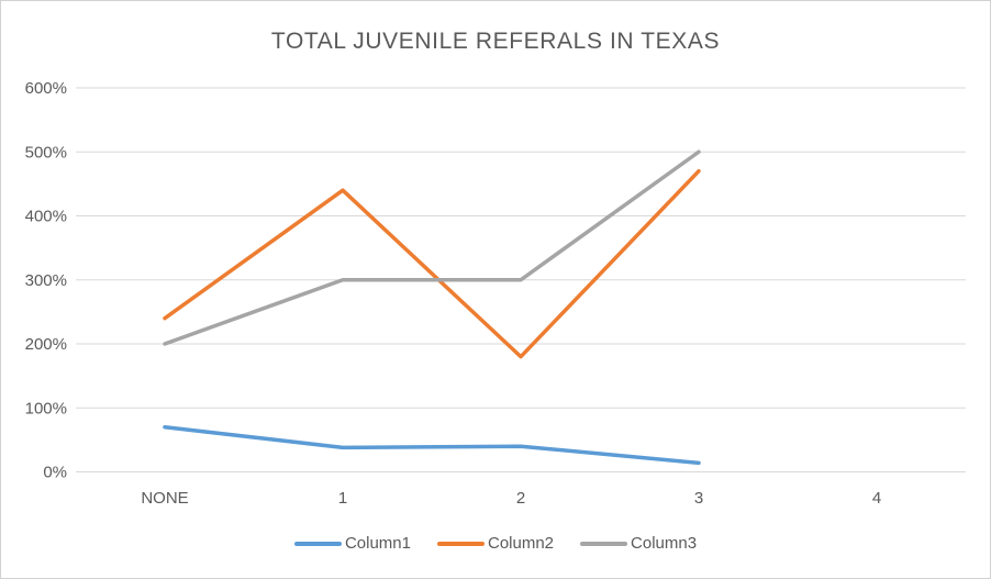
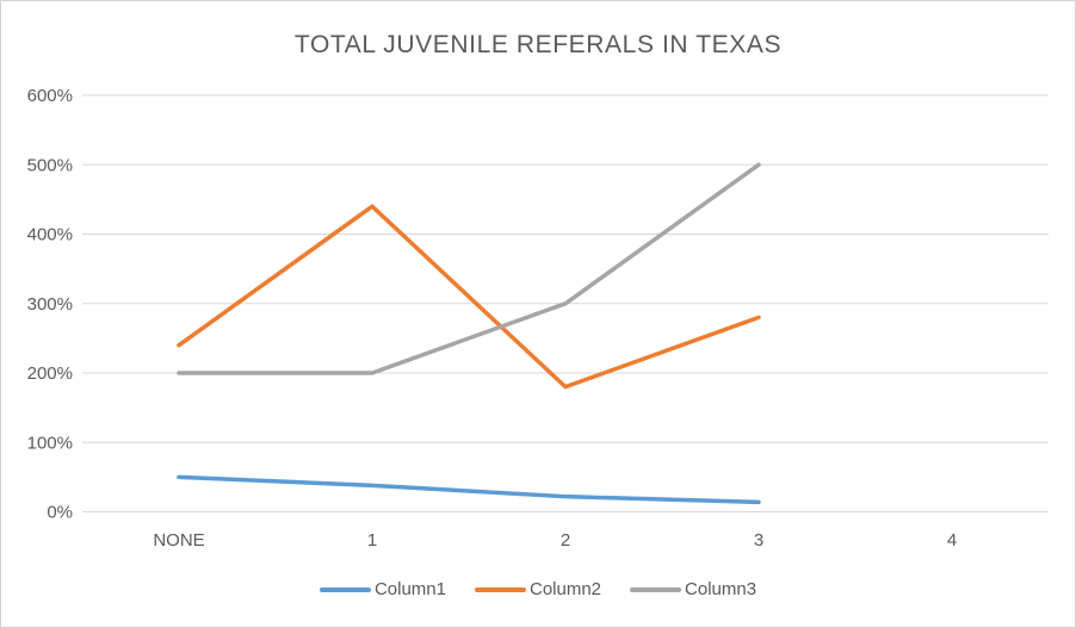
Column1/NONE: 70% -> 50%
Column3/1: 300% -> 200%
Column1/2: 40% -> 20%
Column2/3: 470% -> 280%
